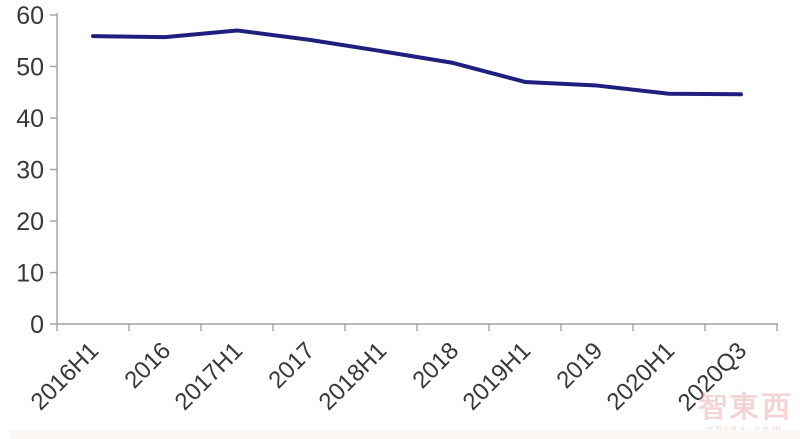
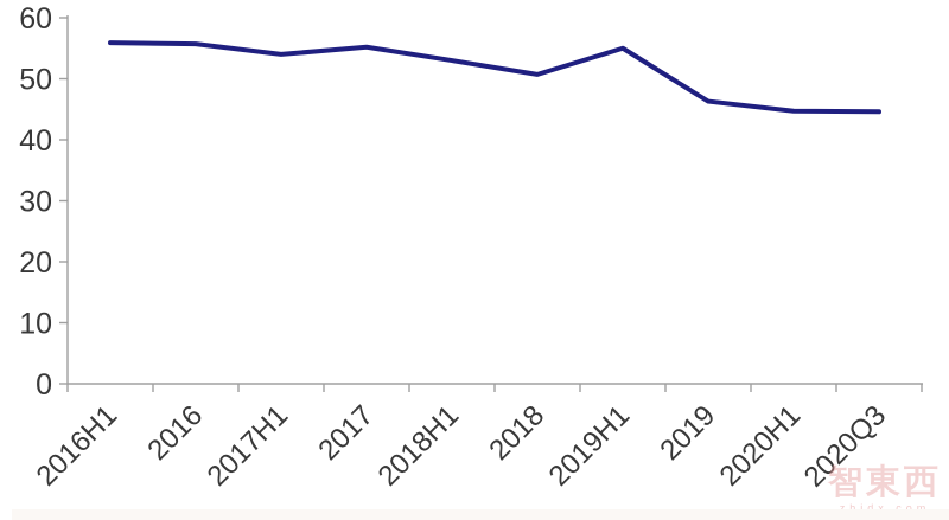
2017H1: 57 -> 54
2019H1: 47 -> 55
